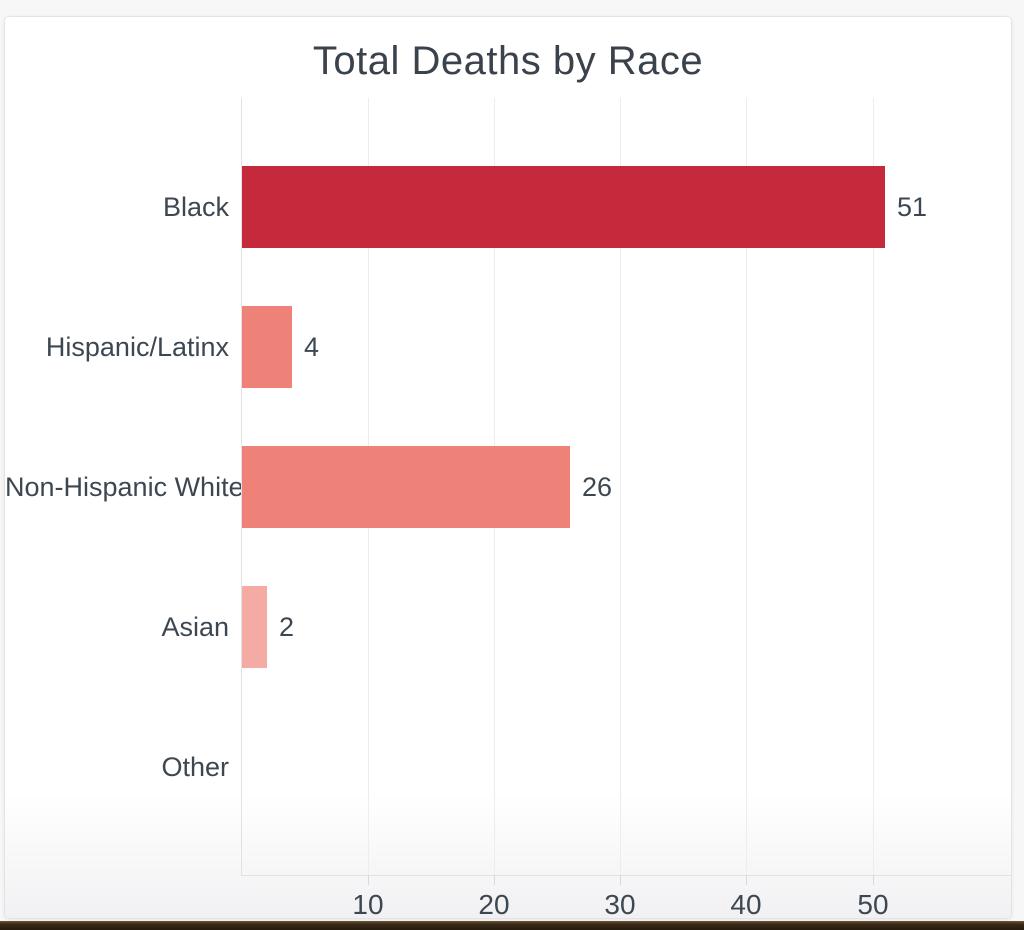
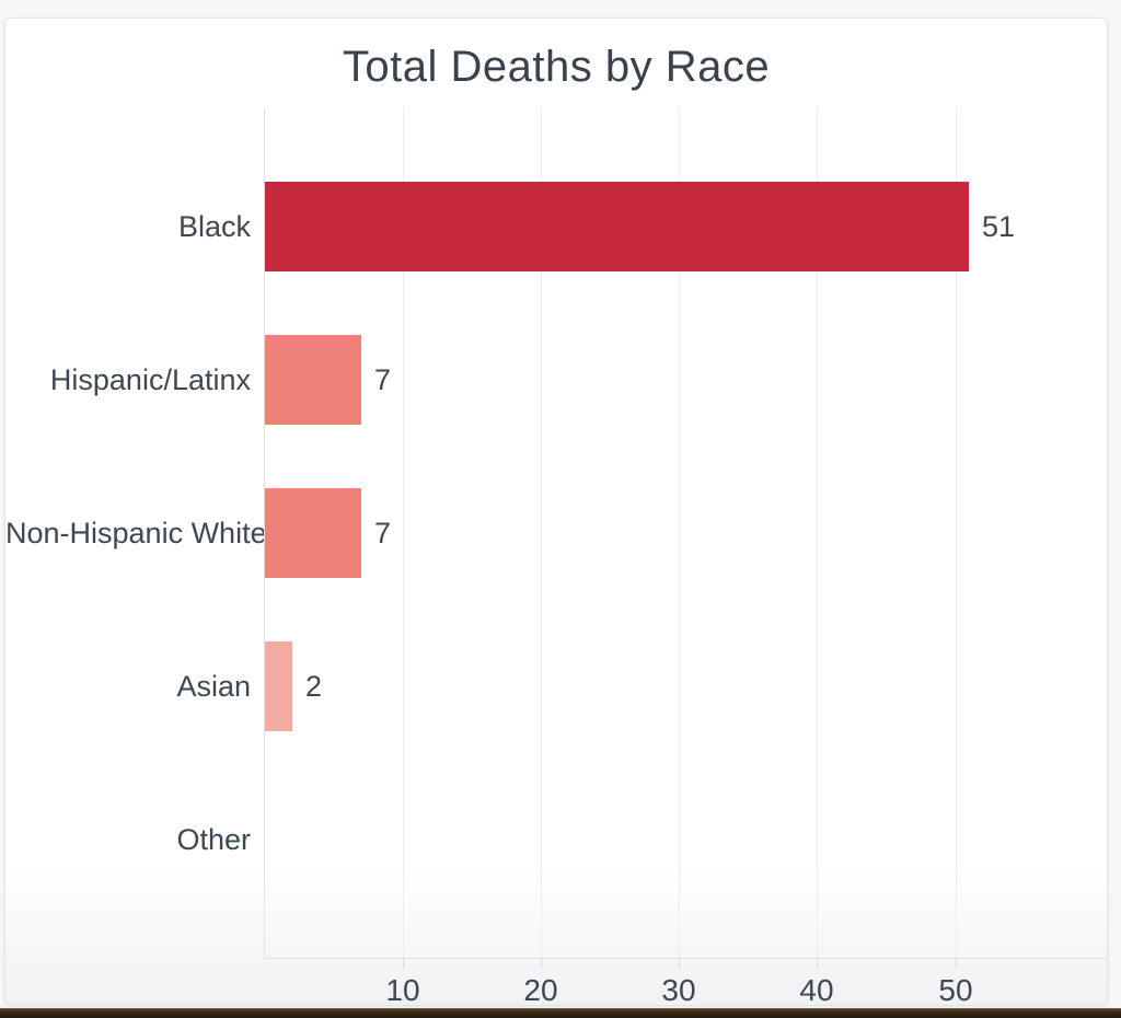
Hispanic/Latinx: 4 -> 7
Non-Hispanic White: 26 -> 7
